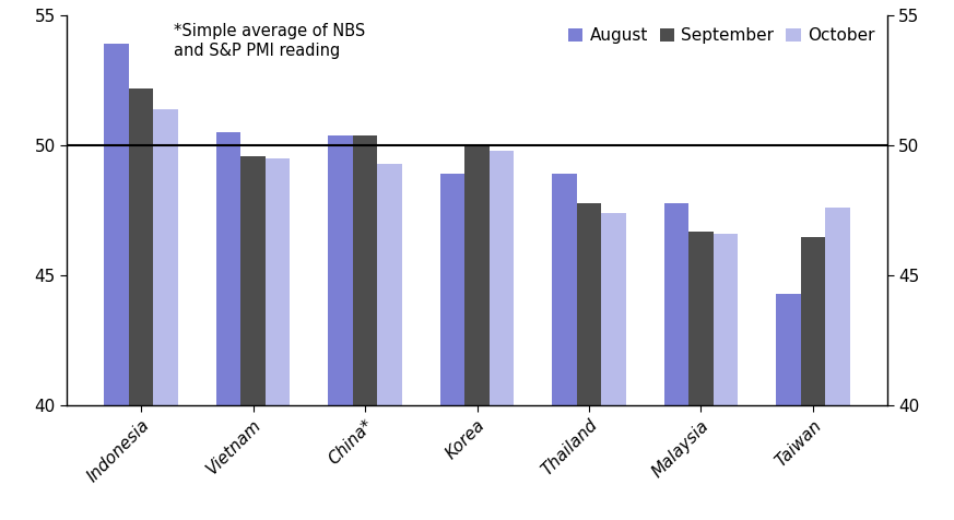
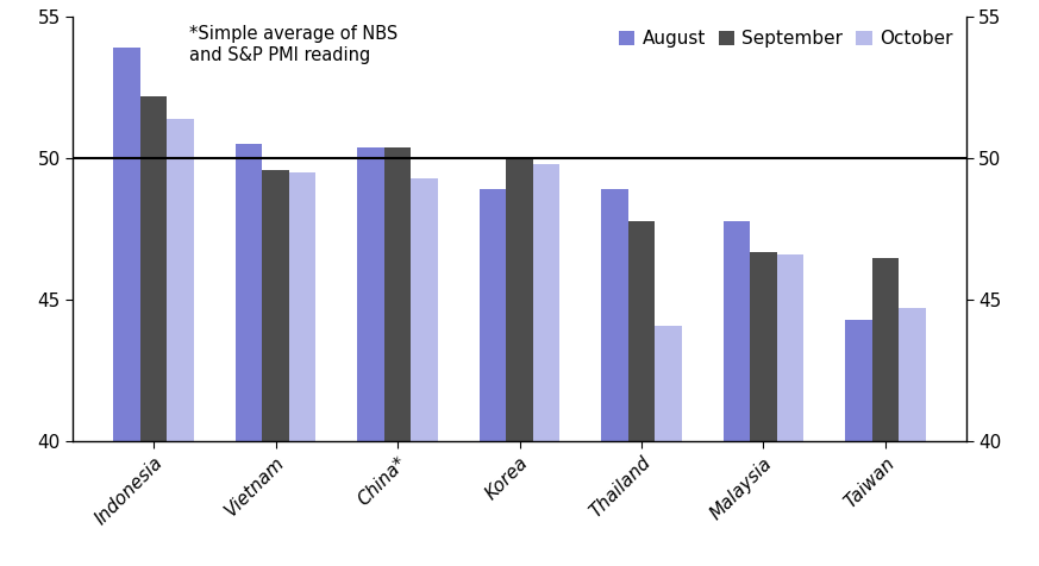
October/Thailand: 47.4 -> 44.1
October/Taiwan: 47.6 -> 44.7
